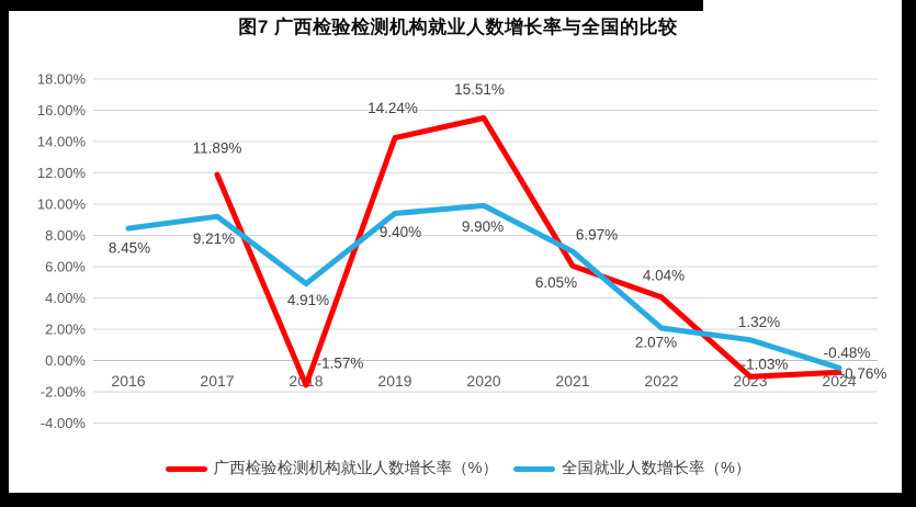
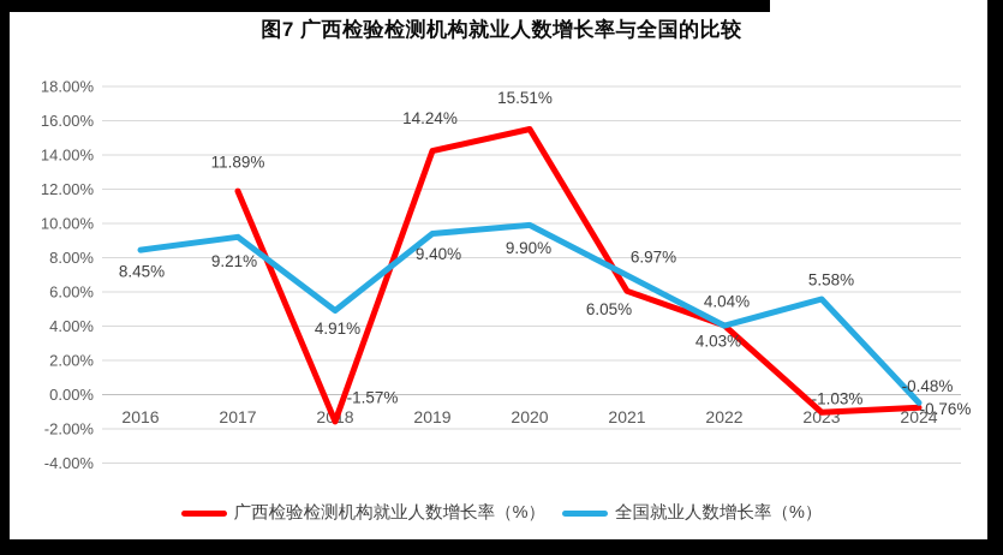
全国就业人数增长率（%）/2022: 2.07% -> 4.03%
全国就业人数增长率（%）/2023: 1.32% -> 5.58%
